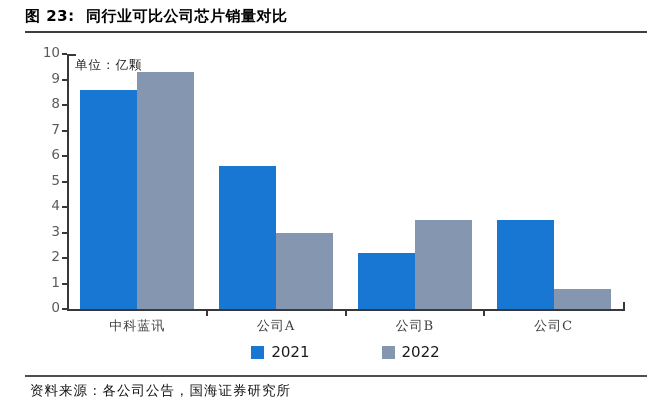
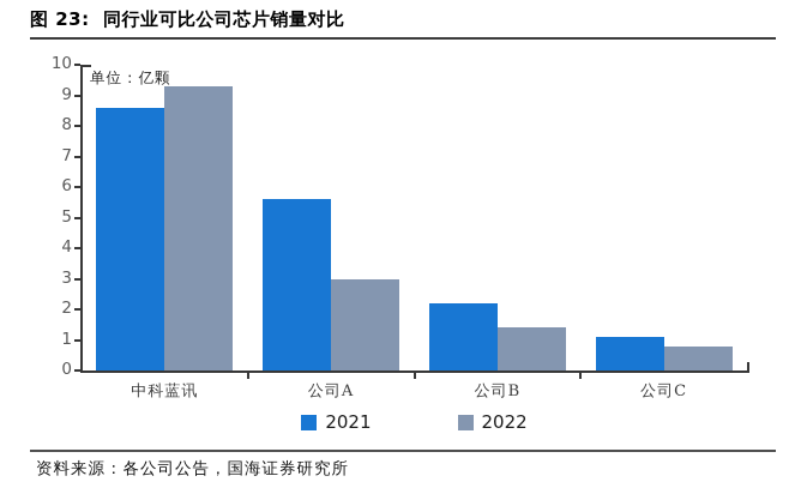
2022/公司B: 3.5 -> 1.4
2021/公司C: 3.5 -> 1.1
